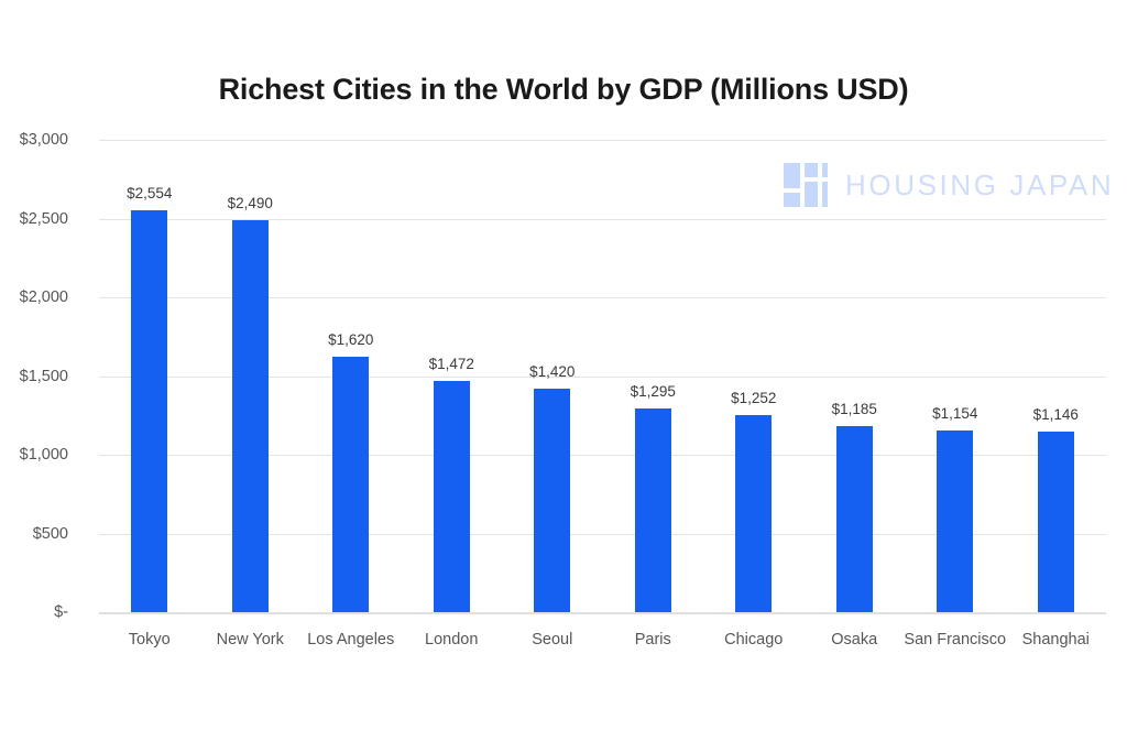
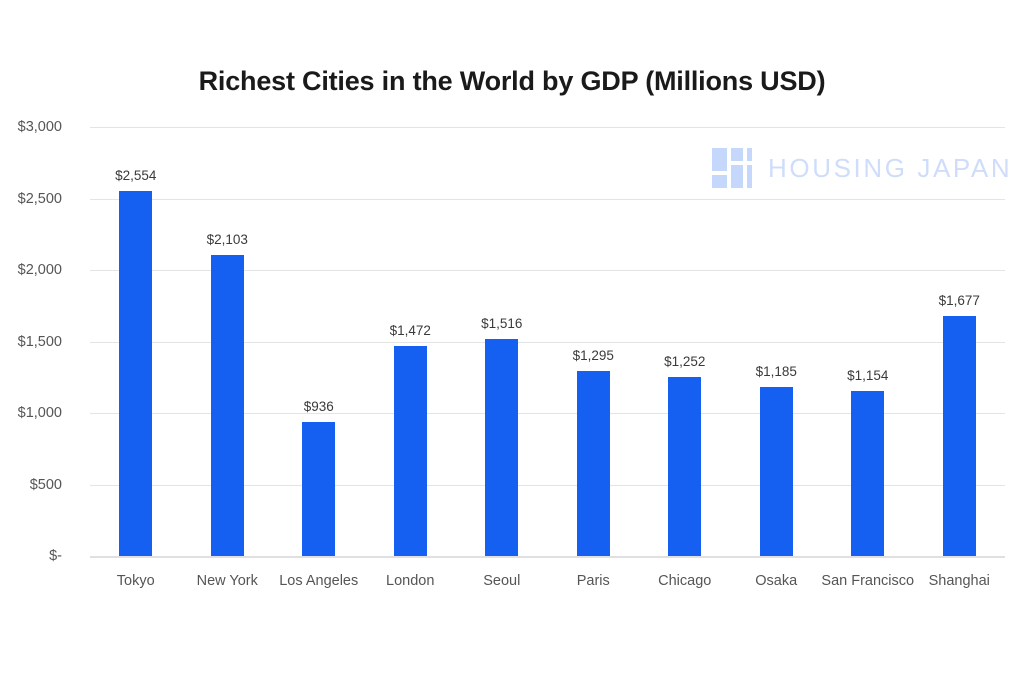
New York: $2,490 -> $2,103
Los Angeles: $1,620 -> $936
Seoul: $1,420 -> $1,516
Shanghai: $1,146 -> $1,677
